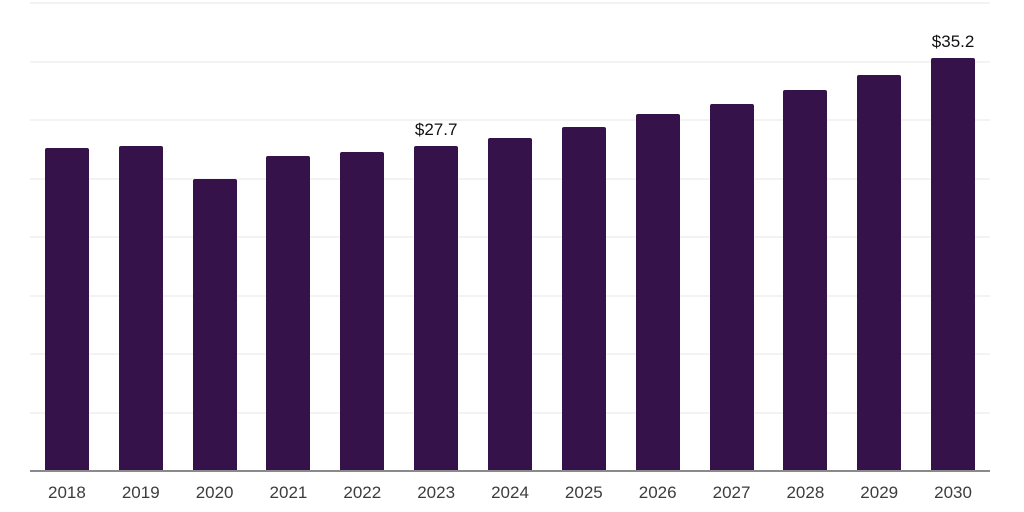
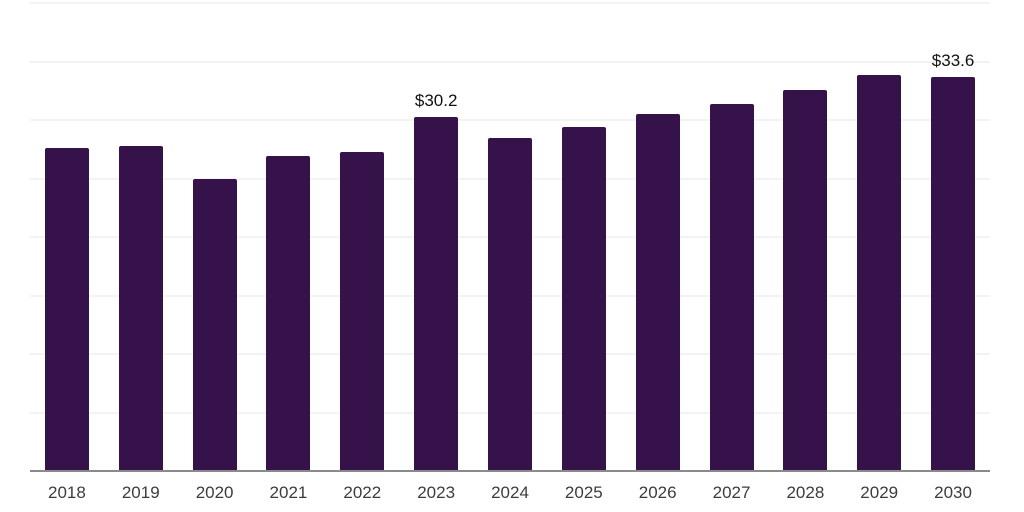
2023: $27.7 -> $30.2
2030: $35.2 -> $33.6
